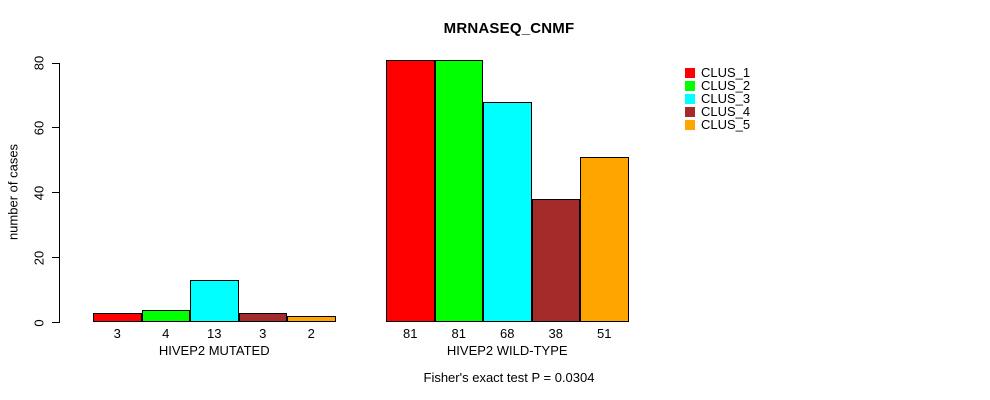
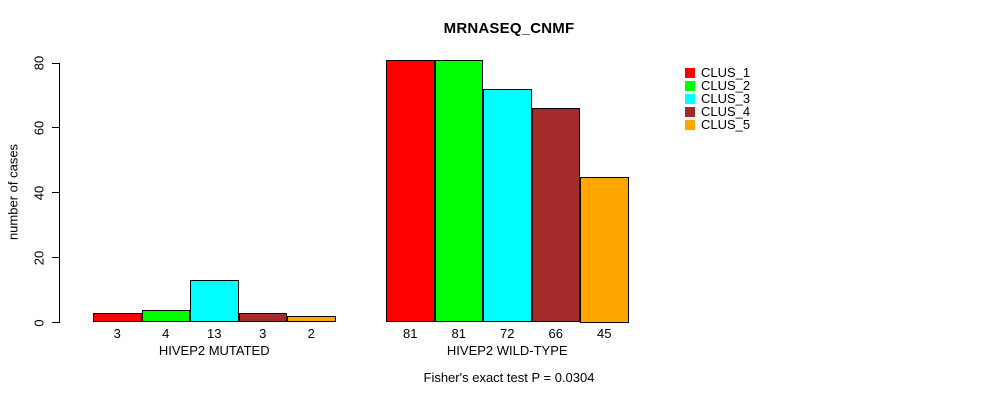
CLUS_3/HIVEP2 WILD-TYPE: 68 -> 72
CLUS_4/HIVEP2 WILD-TYPE: 38 -> 66
CLUS_5/HIVEP2 WILD-TYPE: 51 -> 45
